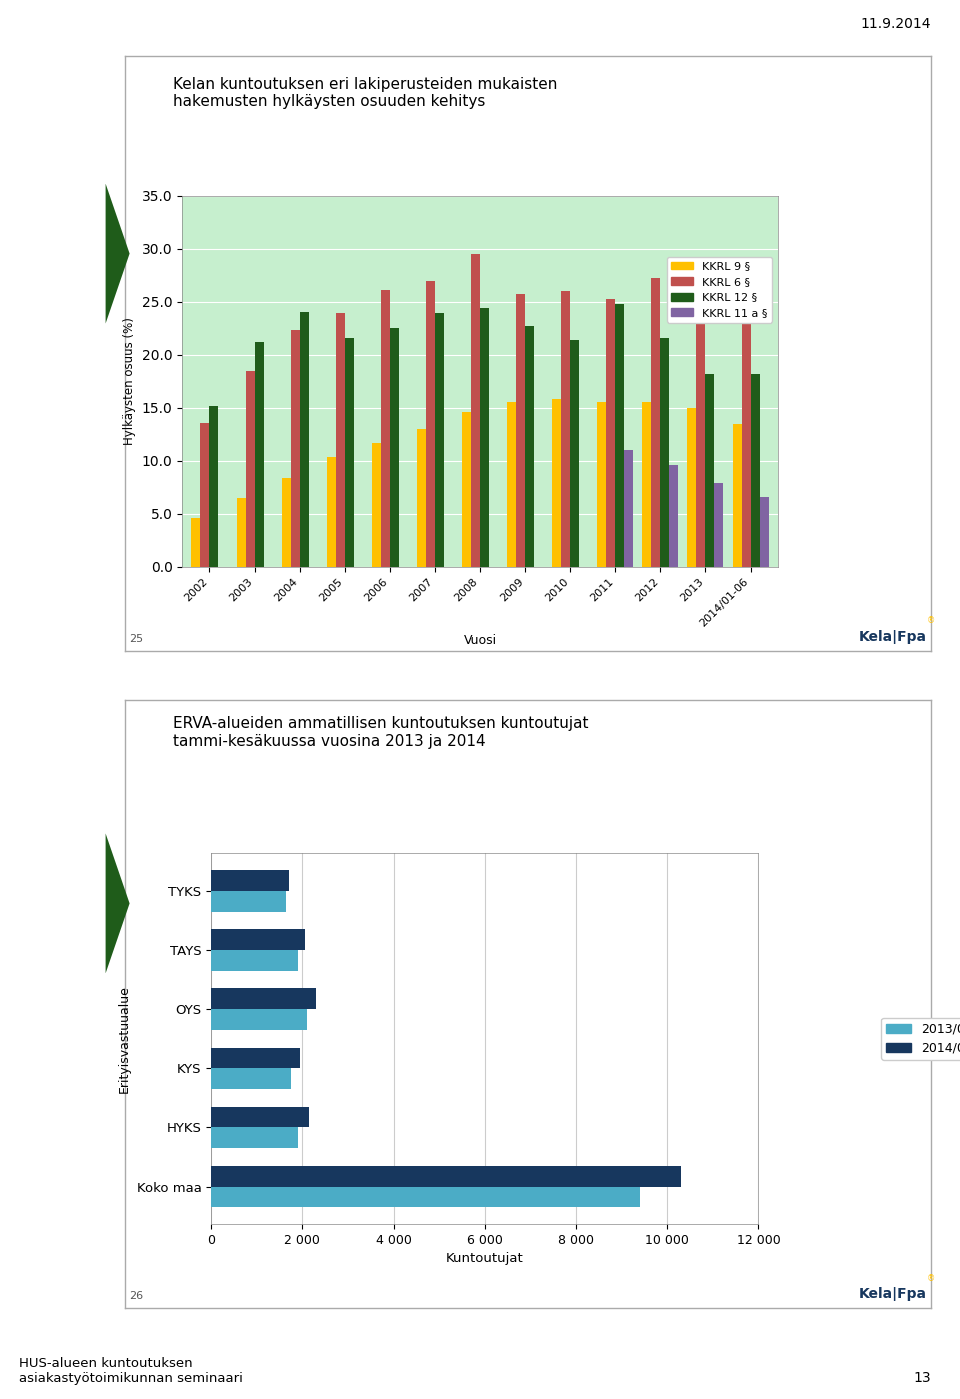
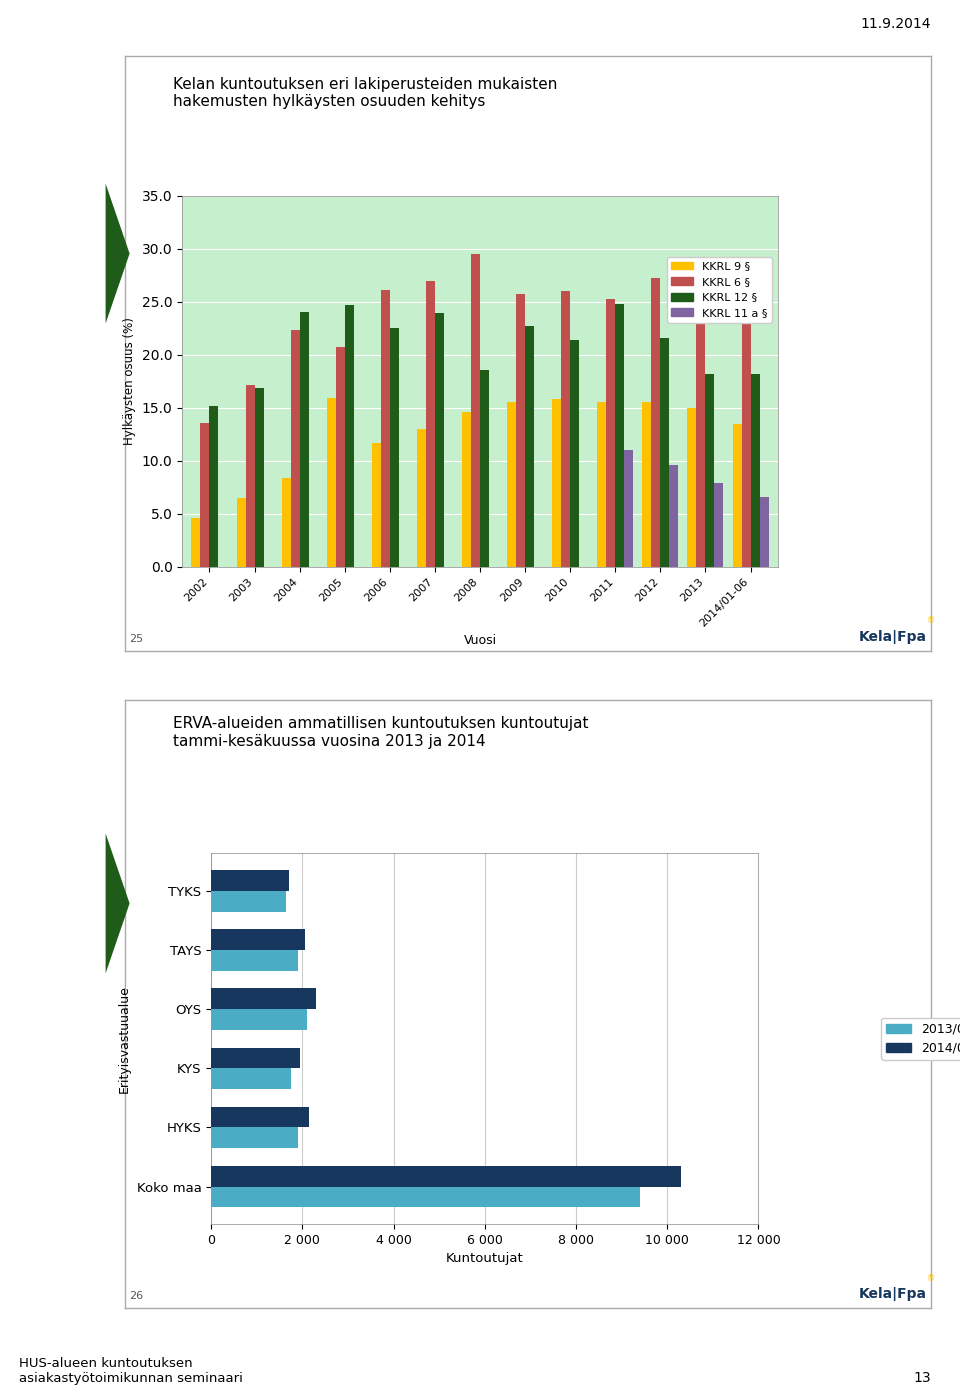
KKRL 6 §/2003: 18.5 -> 17.1
KKRL 12 §/2003: 21.2 -> 16.9
KKRL 9 §/2005: 10.3 -> 15.9
KKRL 6 §/2005: 23.9 -> 20.7
KKRL 12 §/2005: 21.6 -> 24.7
KKRL 12 §/2008: 24.4 -> 18.6
